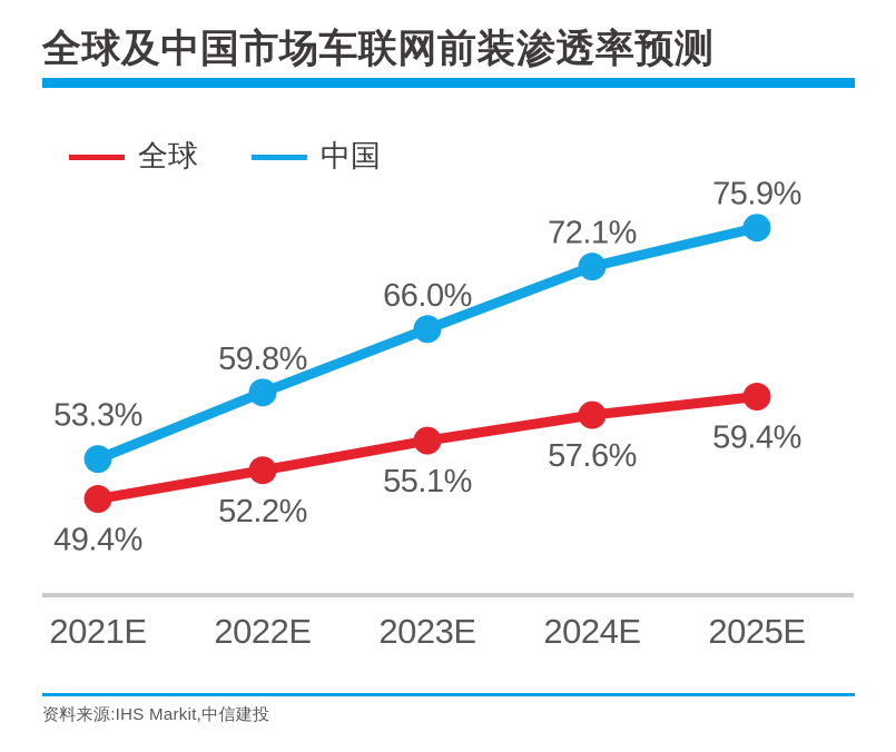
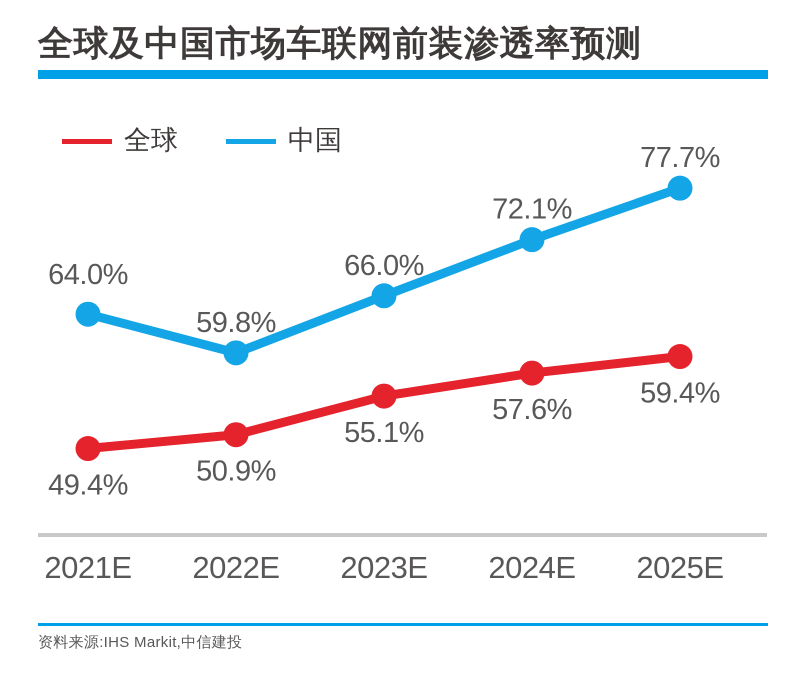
中国/2021E: 53.3% -> 64.0%
全球/2022E: 52.2% -> 50.9%
中国/2025E: 75.9% -> 77.7%
